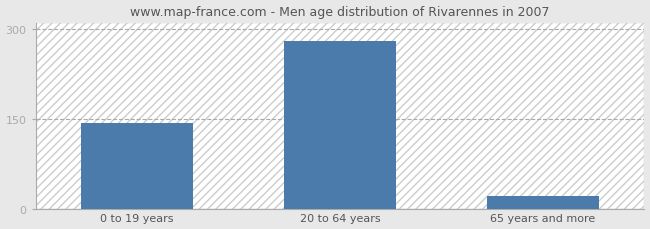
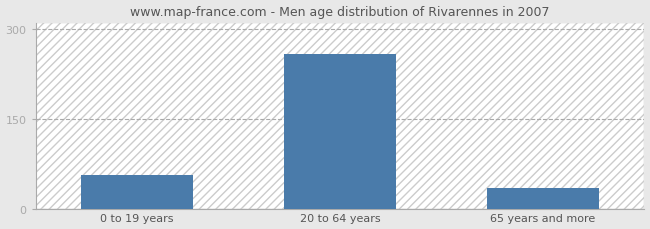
0 to 19 years: 143 -> 56
20 to 64 years: 280 -> 258
65 years and more: 21 -> 34
